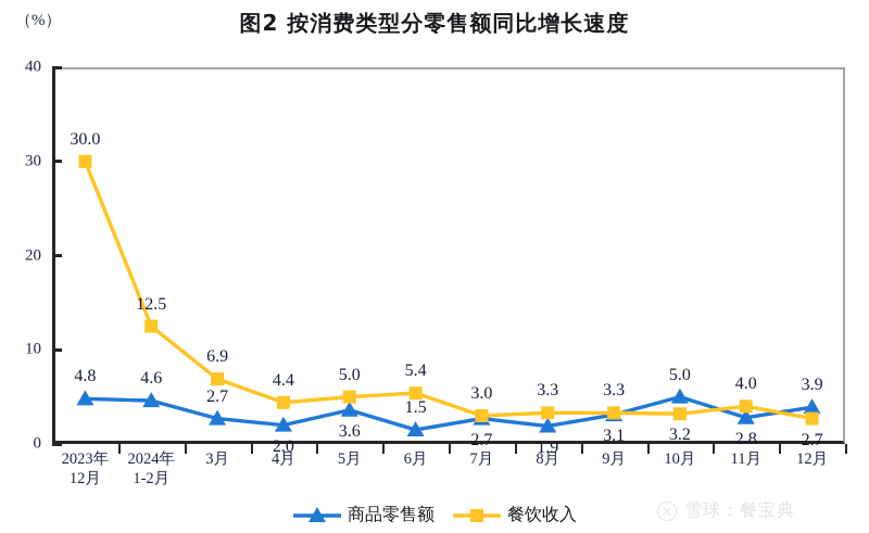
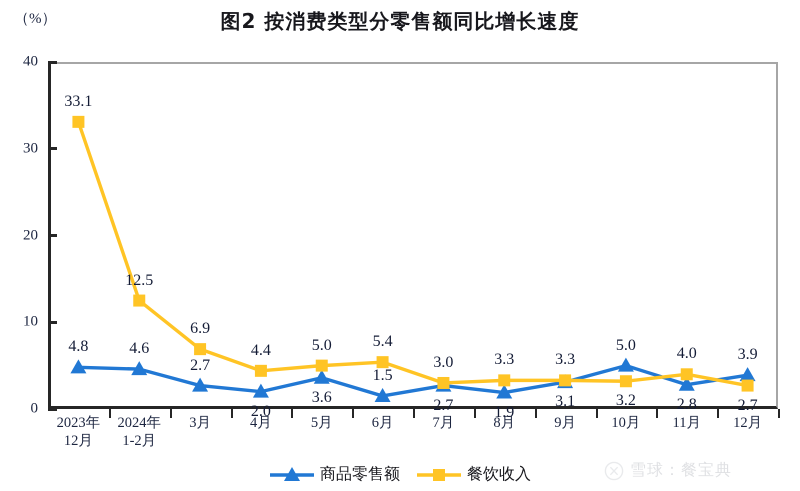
餐饮收入/2023年 12月: 30.0 -> 33.1
